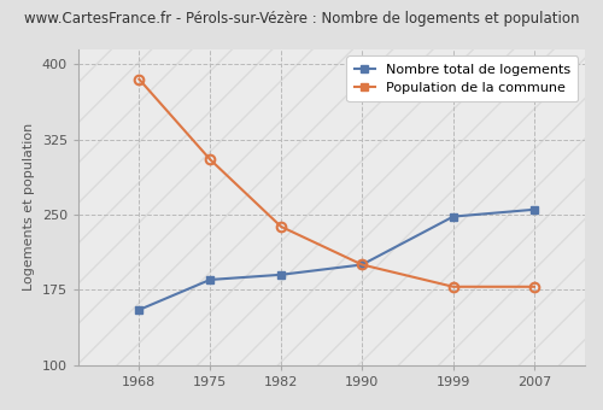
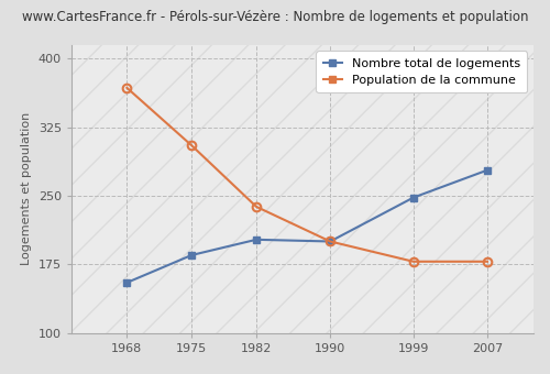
Population de la commune/1968: 385 -> 368
Nombre total de logements/1982: 190 -> 202
Nombre total de logements/2007: 255 -> 278
